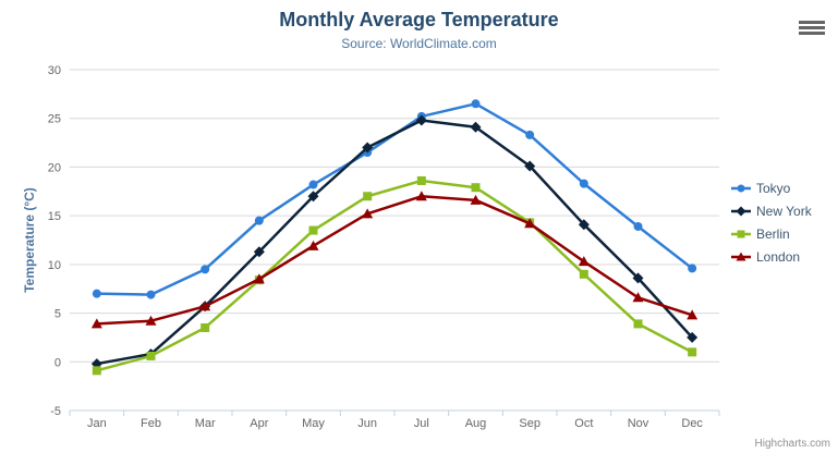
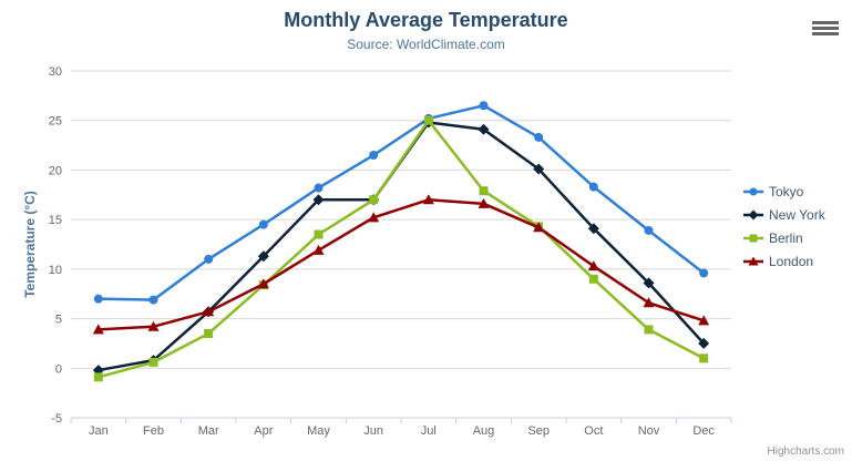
Tokyo/Mar: 10 -> 11
New York/Jun: 22 -> 17
Berlin/Jul: 19 -> 25
